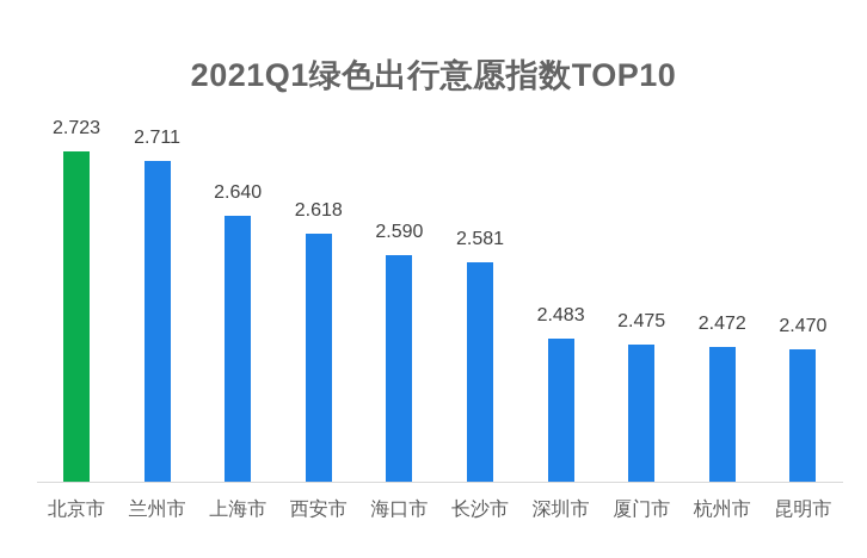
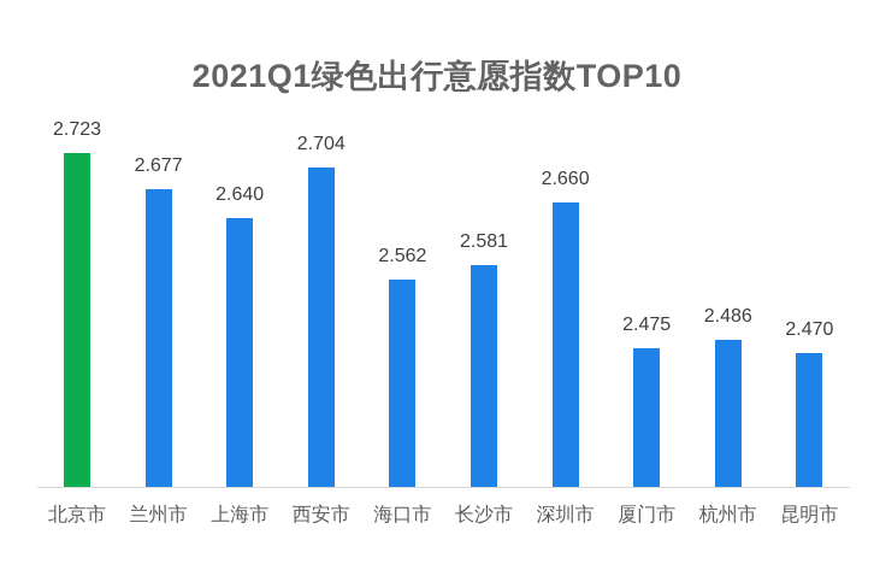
兰州市: 2.711 -> 2.677
西安市: 2.618 -> 2.704
海口市: 2.590 -> 2.562
深圳市: 2.483 -> 2.660
杭州市: 2.472 -> 2.486
